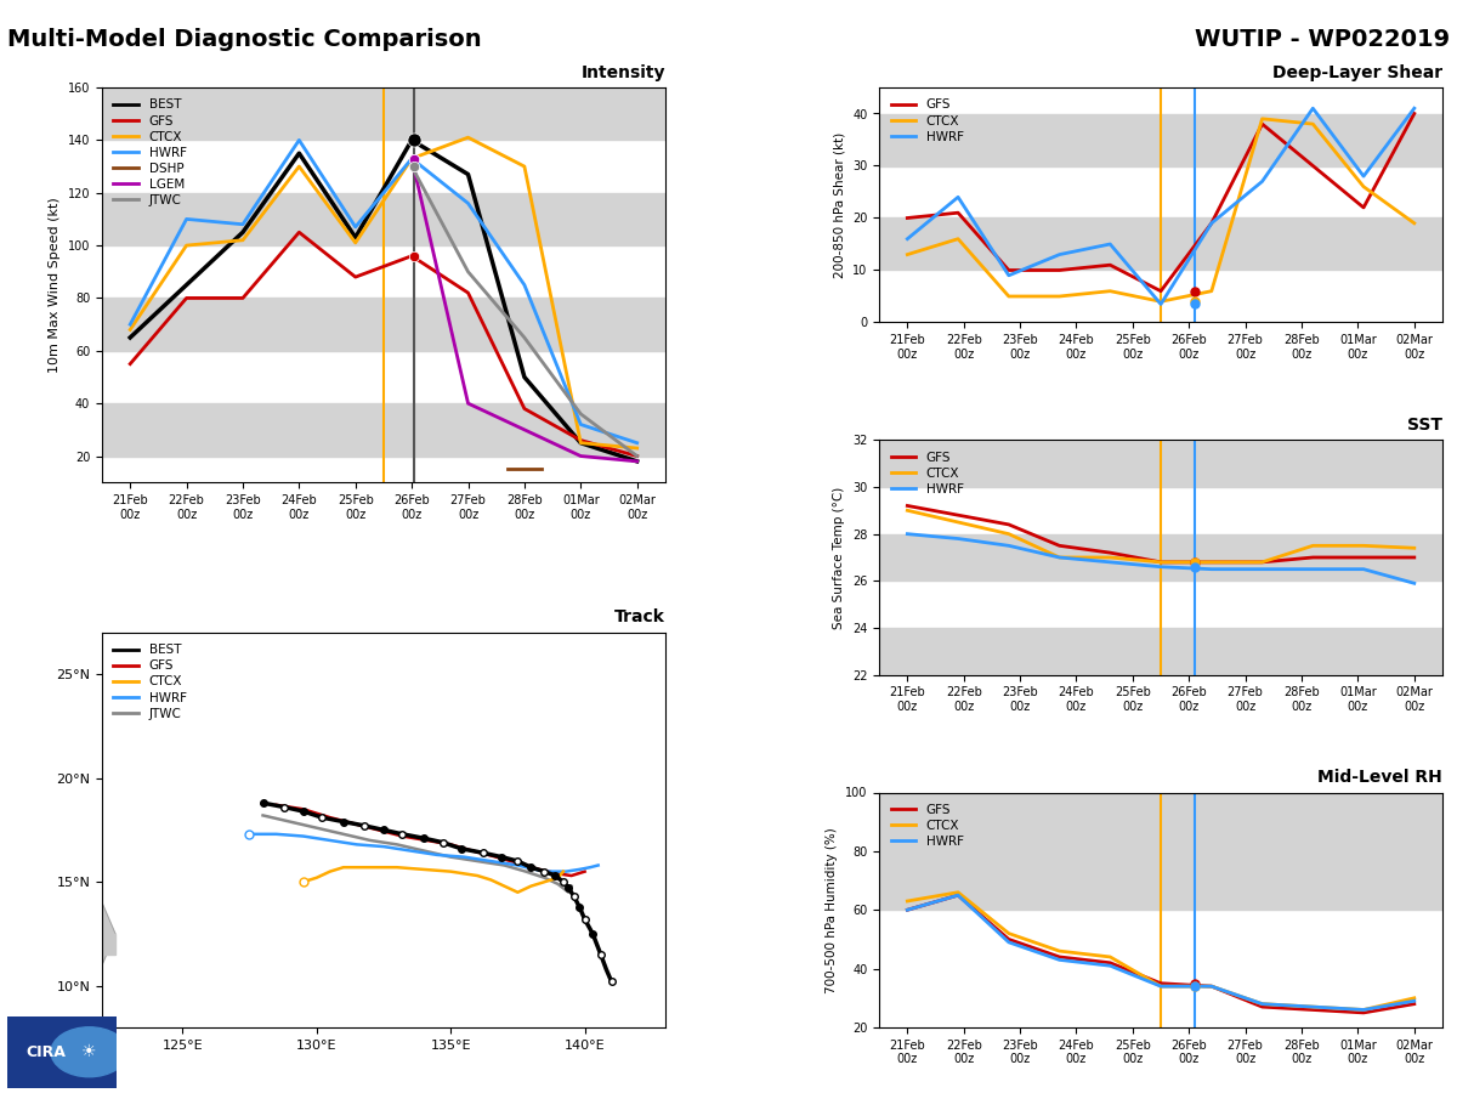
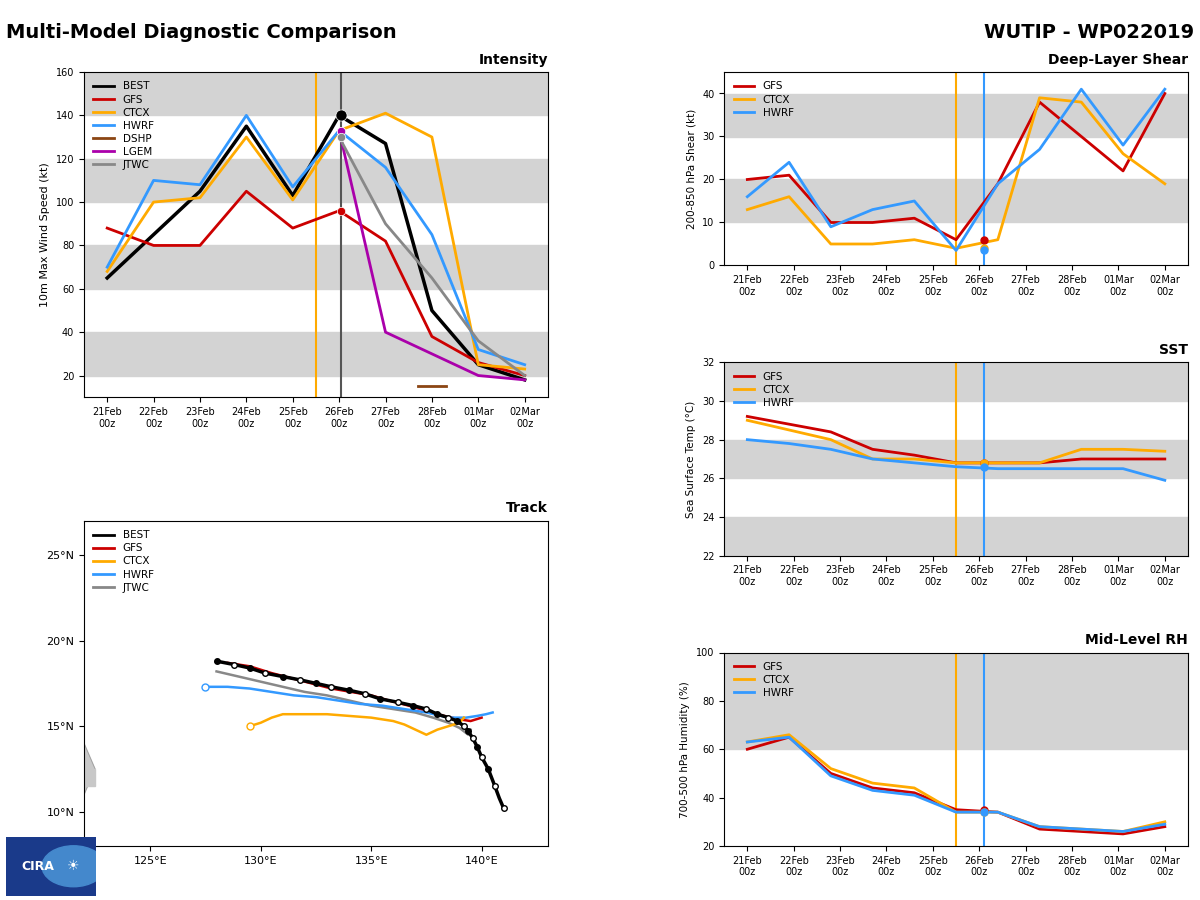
Intensity/GFS/21Feb 00z: 55 -> 88
Mid-Level RH/HWRF/21Feb 00z: 60 -> 63
